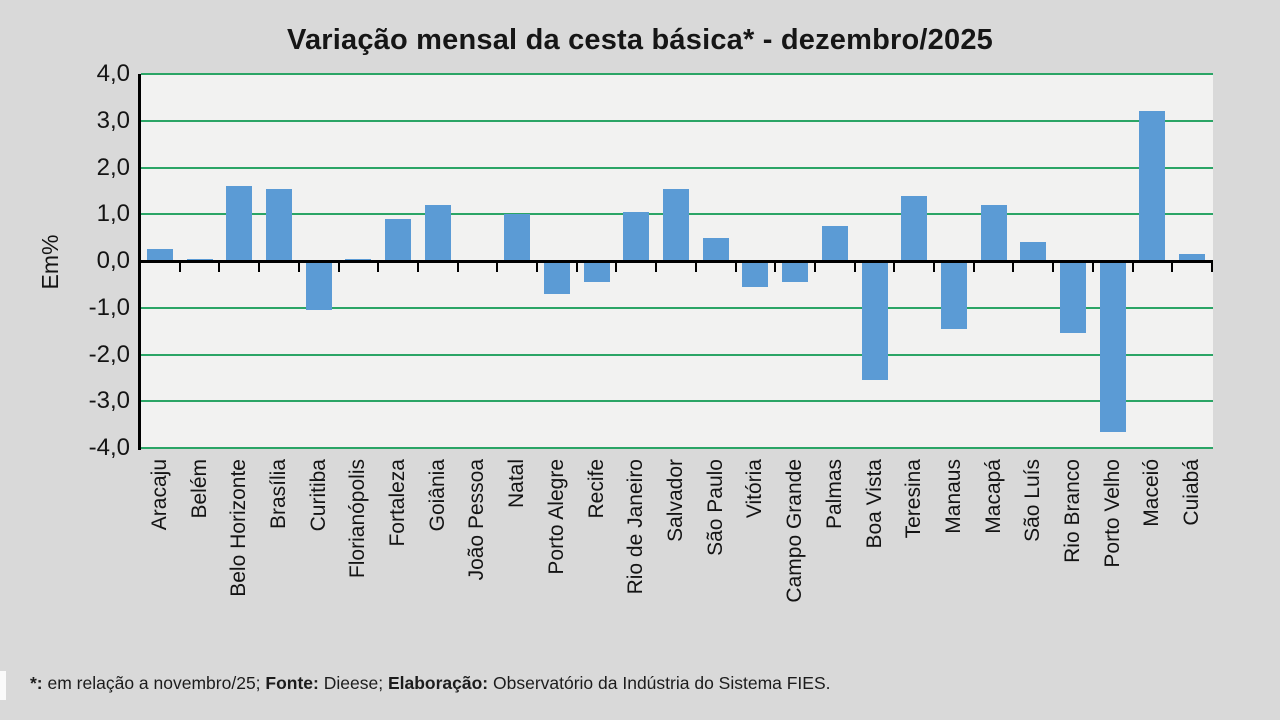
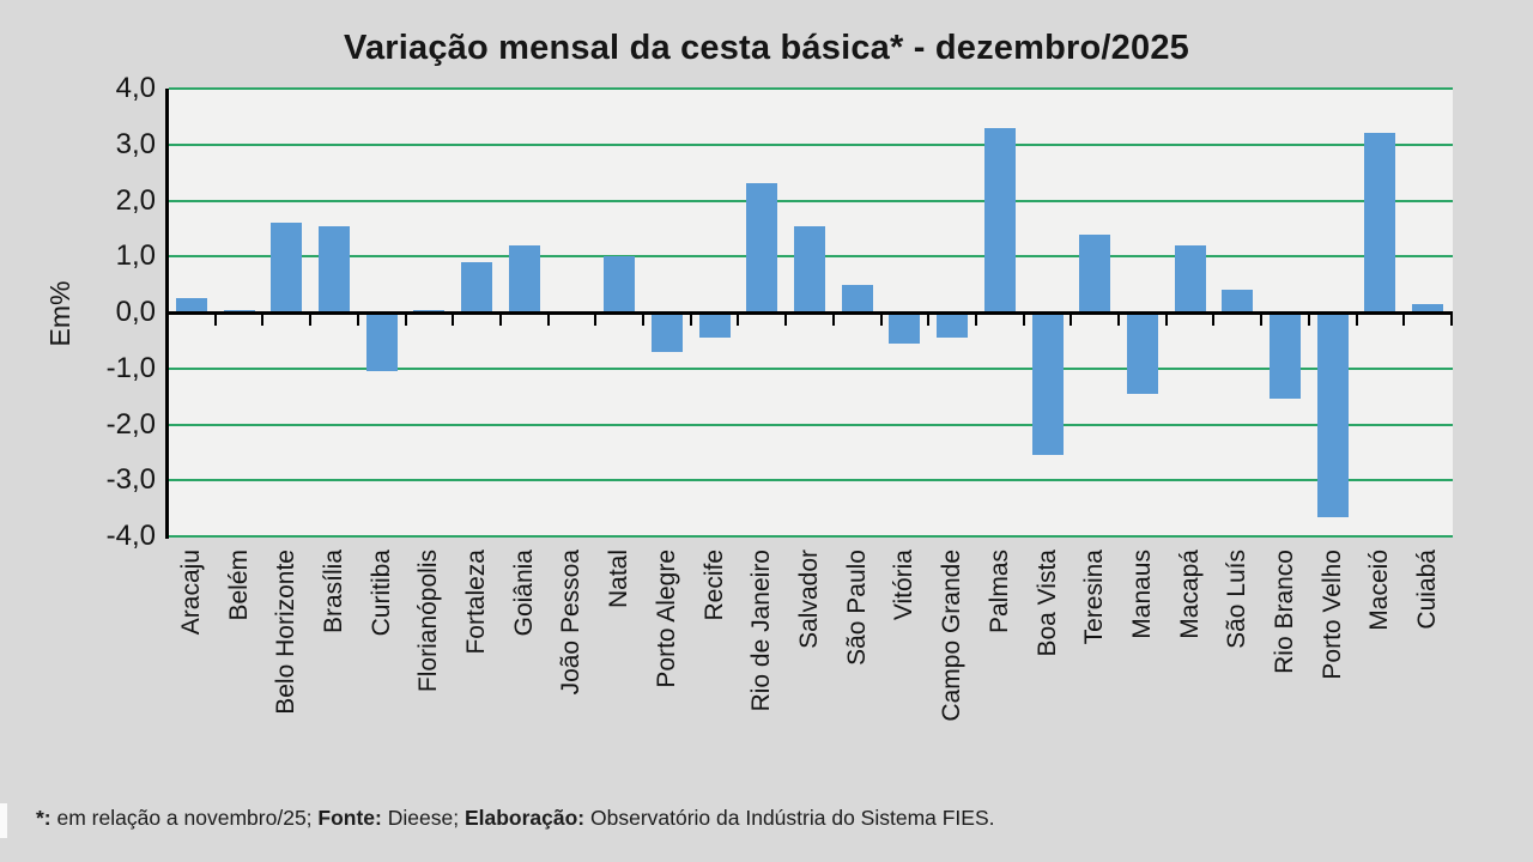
Rio de Janeiro: 1,1 -> 2,3
Palmas: 0,8 -> 3,3
